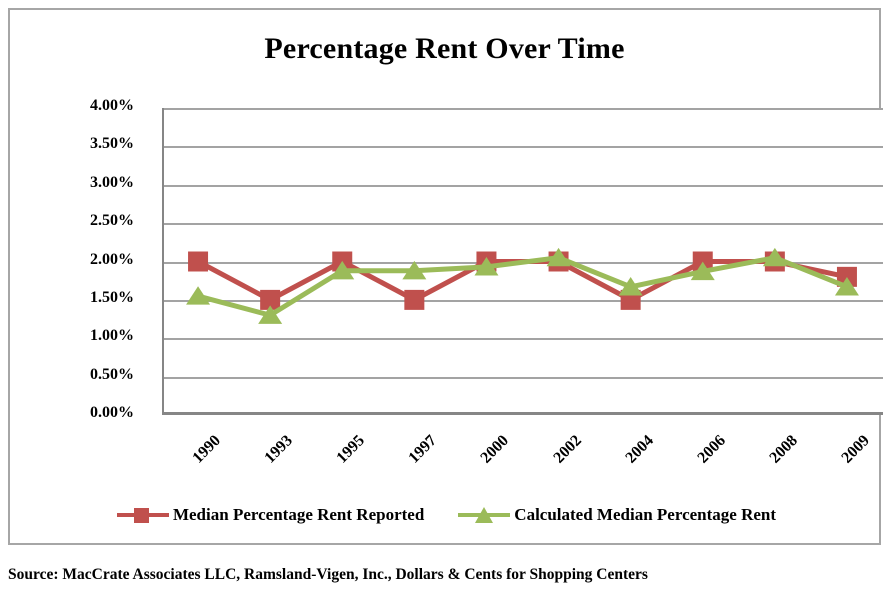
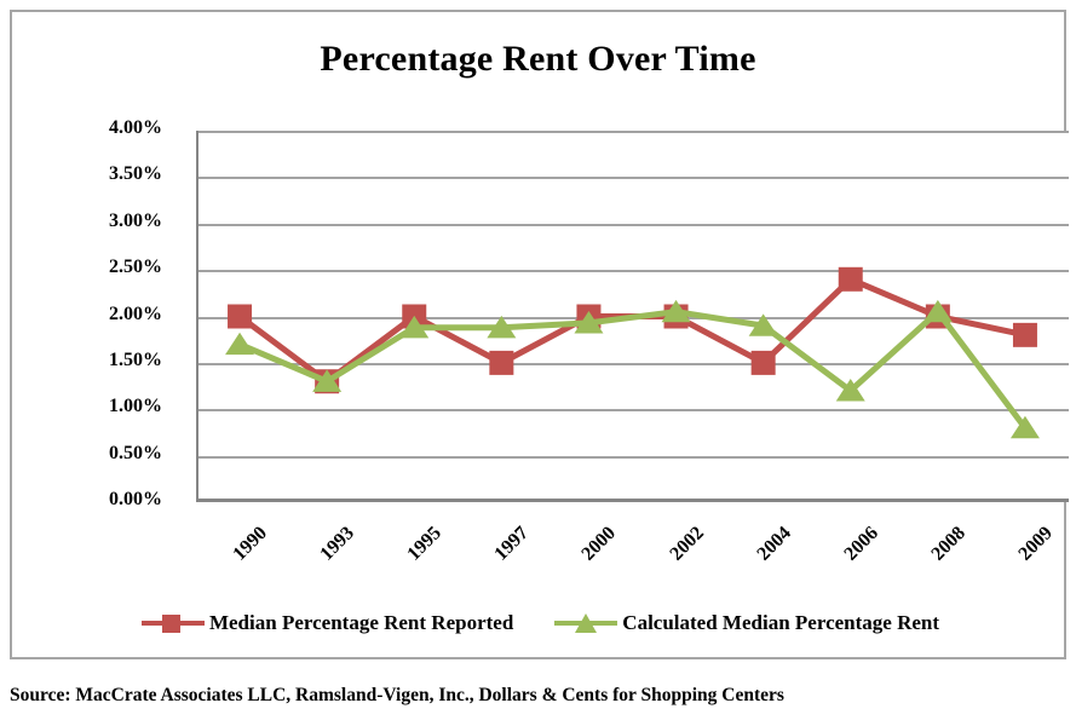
Calculated Median Percentage Rent/1990: 1.6% -> 1.7%
Median Percentage Rent Reported/1993: 1.5% -> 1.3%
Calculated Median Percentage Rent/2004: 1.7% -> 1.9%
Median Percentage Rent Reported/2006: 2.0% -> 2.4%
Calculated Median Percentage Rent/2006: 1.9% -> 1.2%
Calculated Median Percentage Rent/2009: 1.7% -> 0.8%
